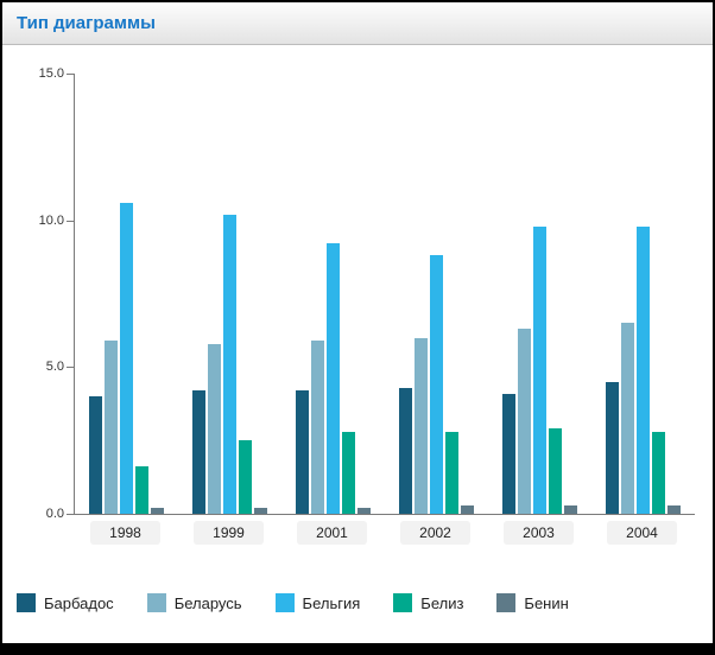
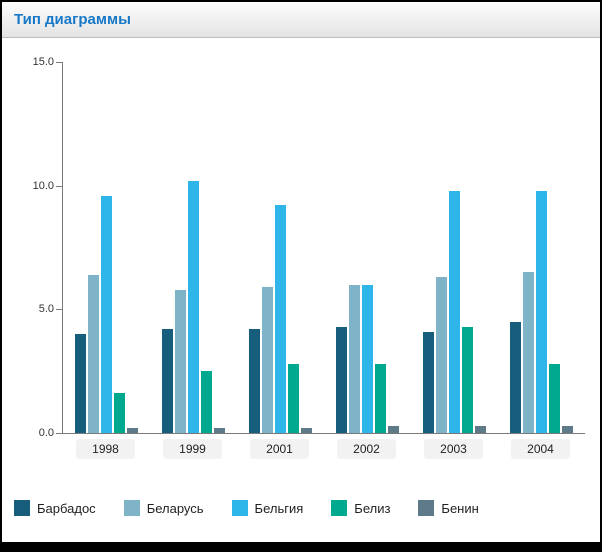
Беларусь/1998: 5.9 -> 6.4
Бельгия/1998: 10.6 -> 9.6
Бельгия/2002: 8.8 -> 6.0
Белиз/2003: 2.9 -> 4.3
